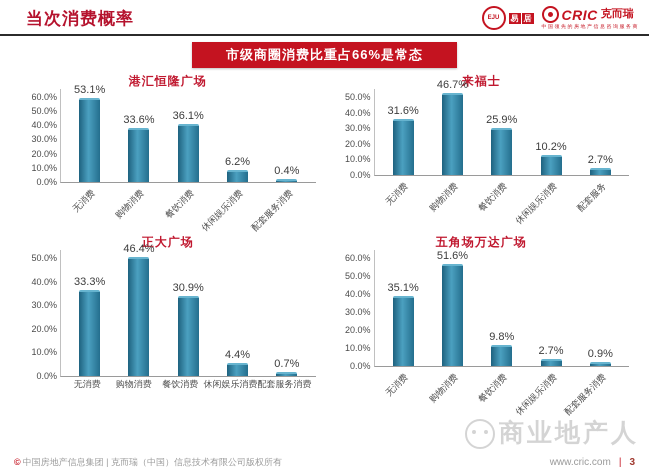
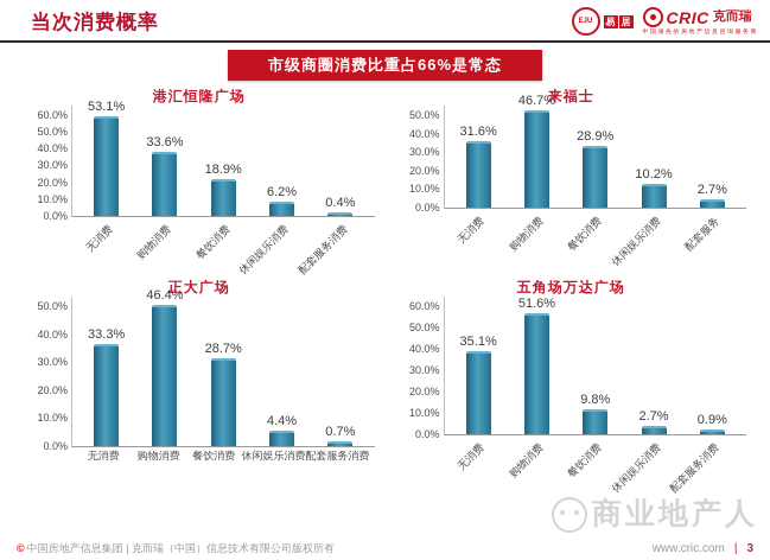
港汇恒隆广场/餐饮消费: 36.1% -> 18.9%
来福士/餐饮消费: 25.9% -> 28.9%
正大广场/餐饮消费: 30.9% -> 28.7%
